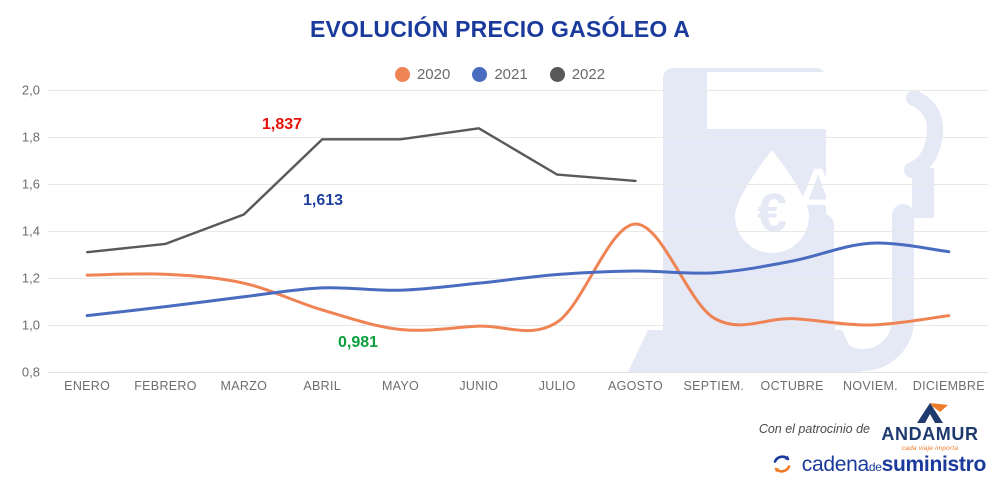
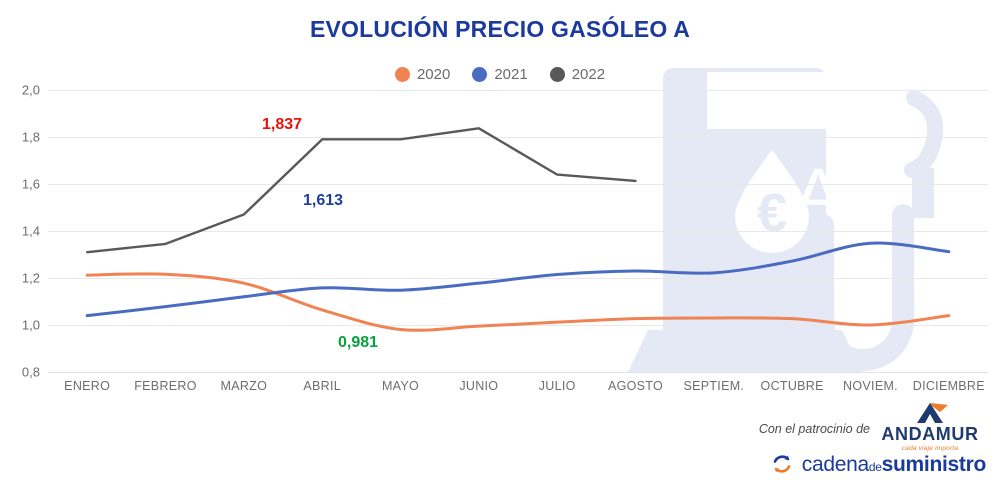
2020/AGOSTO: 1,43 -> 1,03
